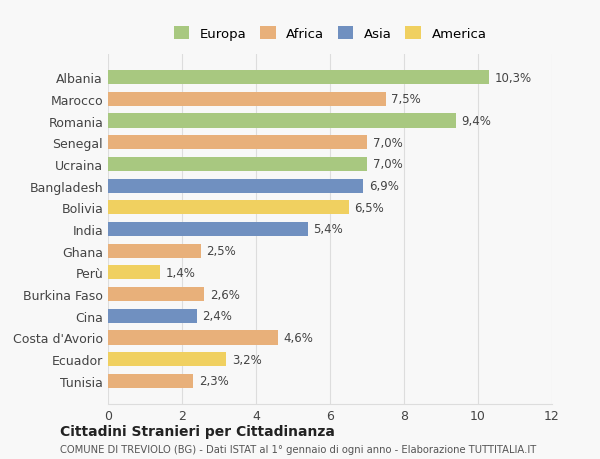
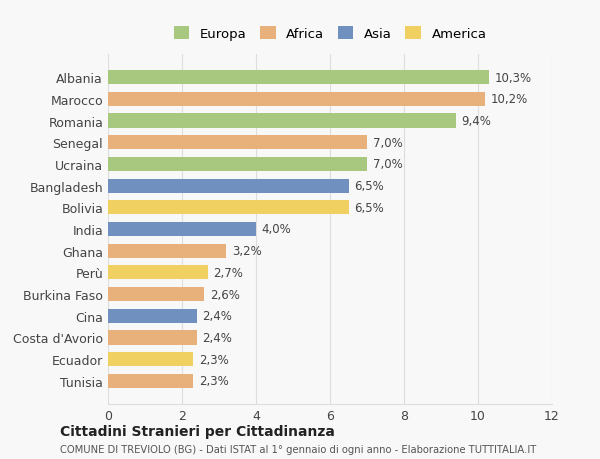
Marocco: 7,5% -> 10,2%
Bangladesh: 6,9% -> 6,5%
India: 5,4% -> 4,0%
Ghana: 2,5% -> 3,2%
Perù: 1,4% -> 2,7%
Costa d'Avorio: 4,6% -> 2,4%
Ecuador: 3,2% -> 2,3%
